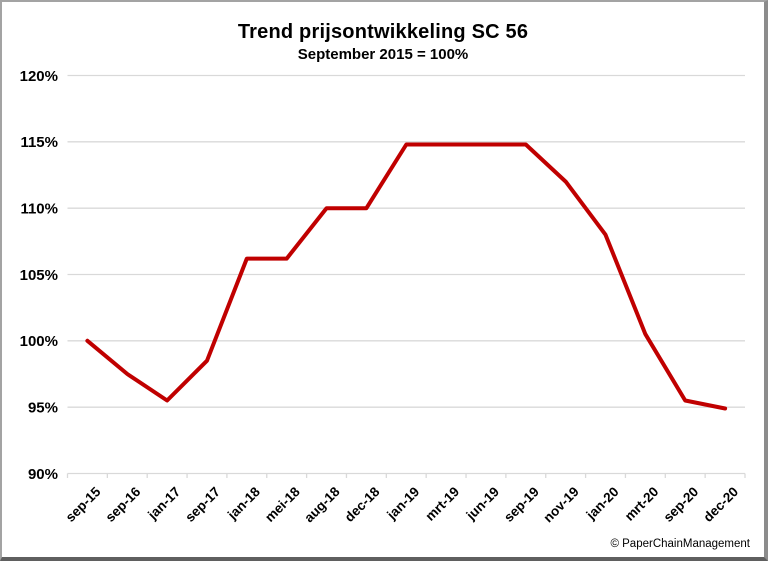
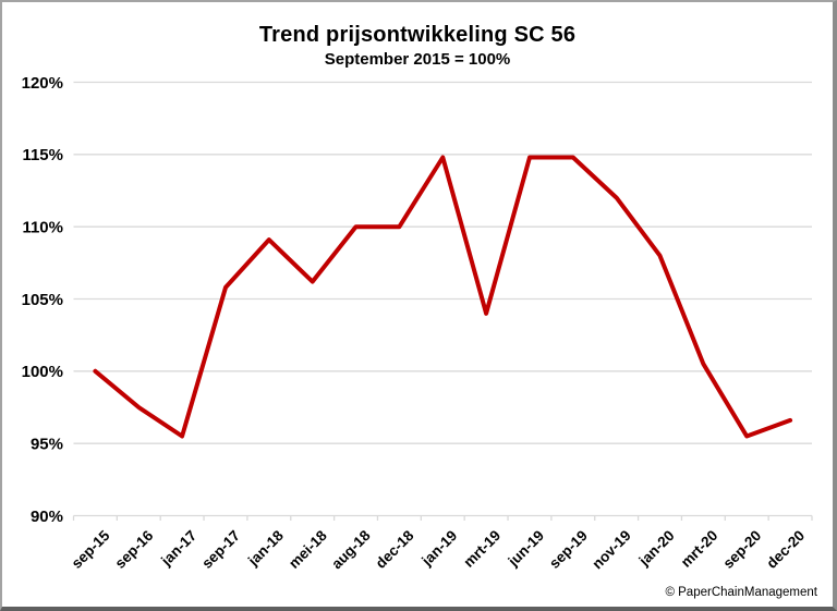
sep-17: 98.5% -> 105.8%
jan-18: 106.2% -> 109.1%
mrt-19: 114.8% -> 104.0%
dec-20: 94.9% -> 96.6%
